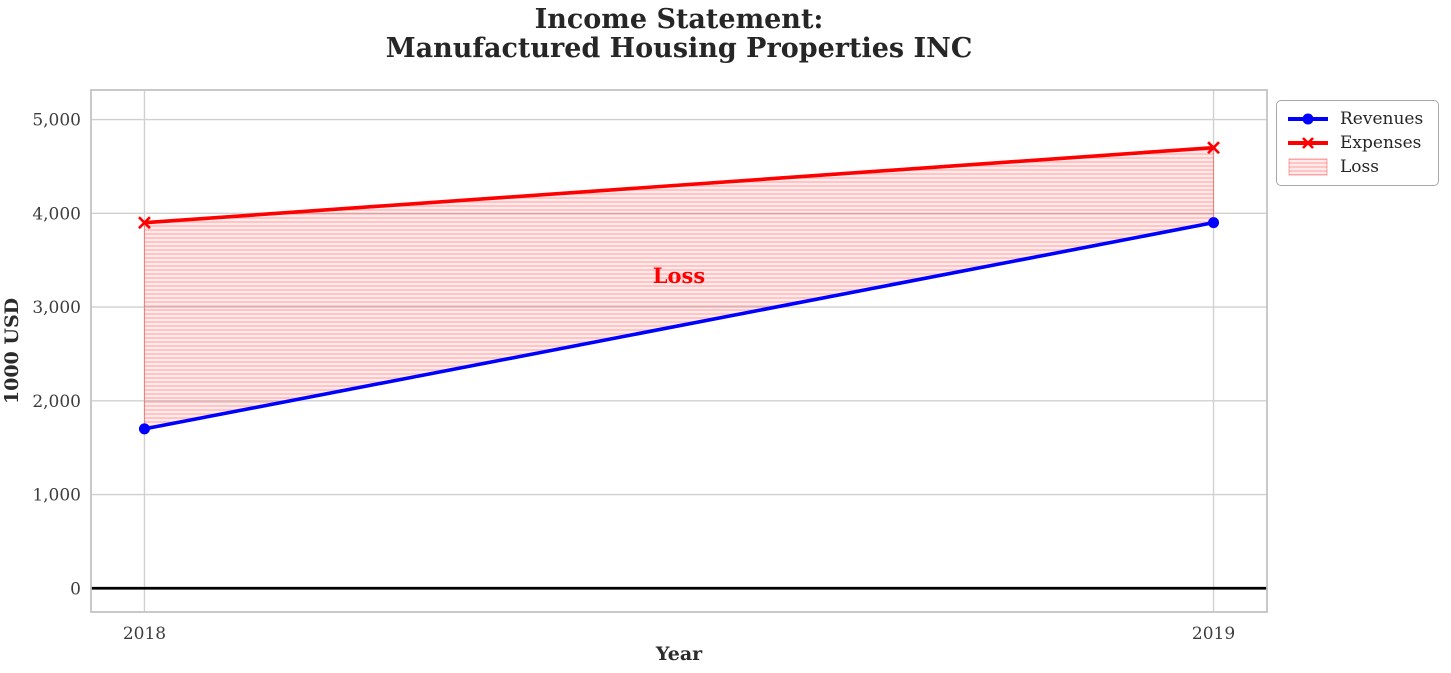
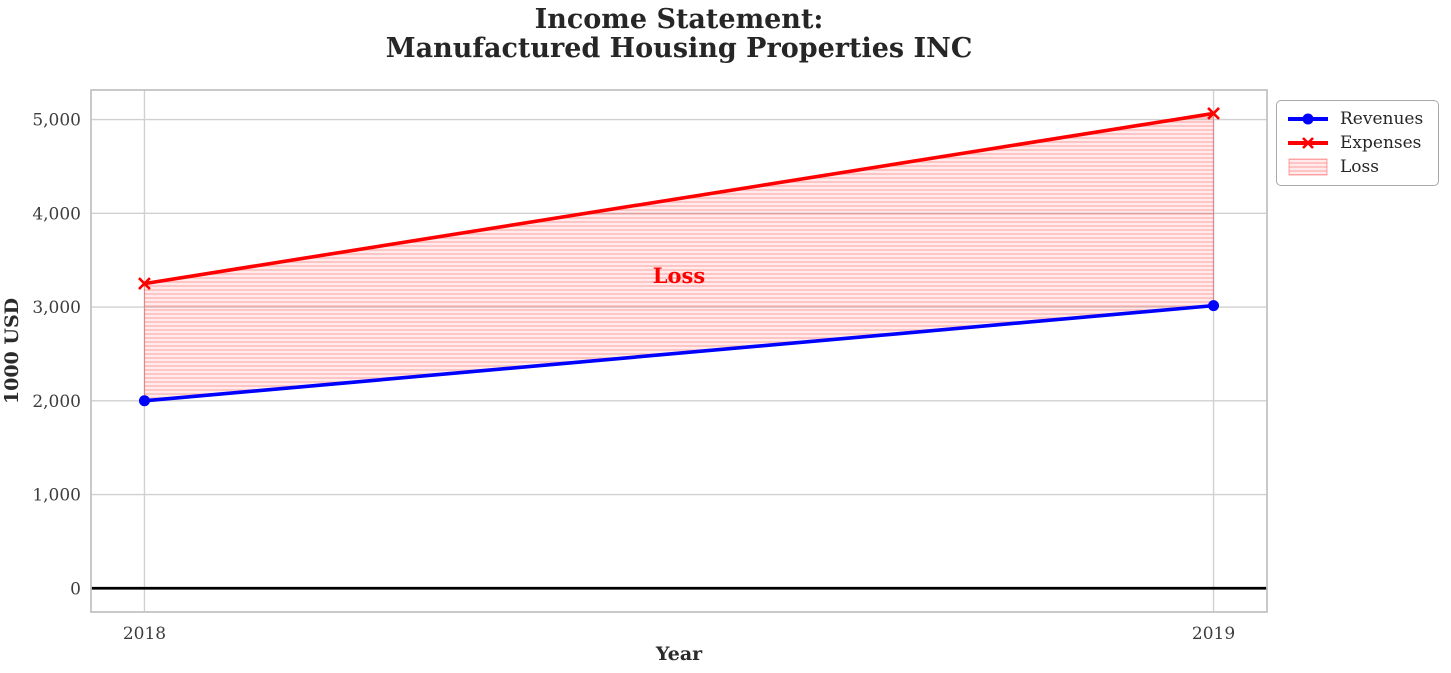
Revenues/2018: 1700 -> 2000
Expenses/2018: 3900 -> 3200
Revenues/2019: 3900 -> 3000
Expenses/2019: 4700 -> 5100
